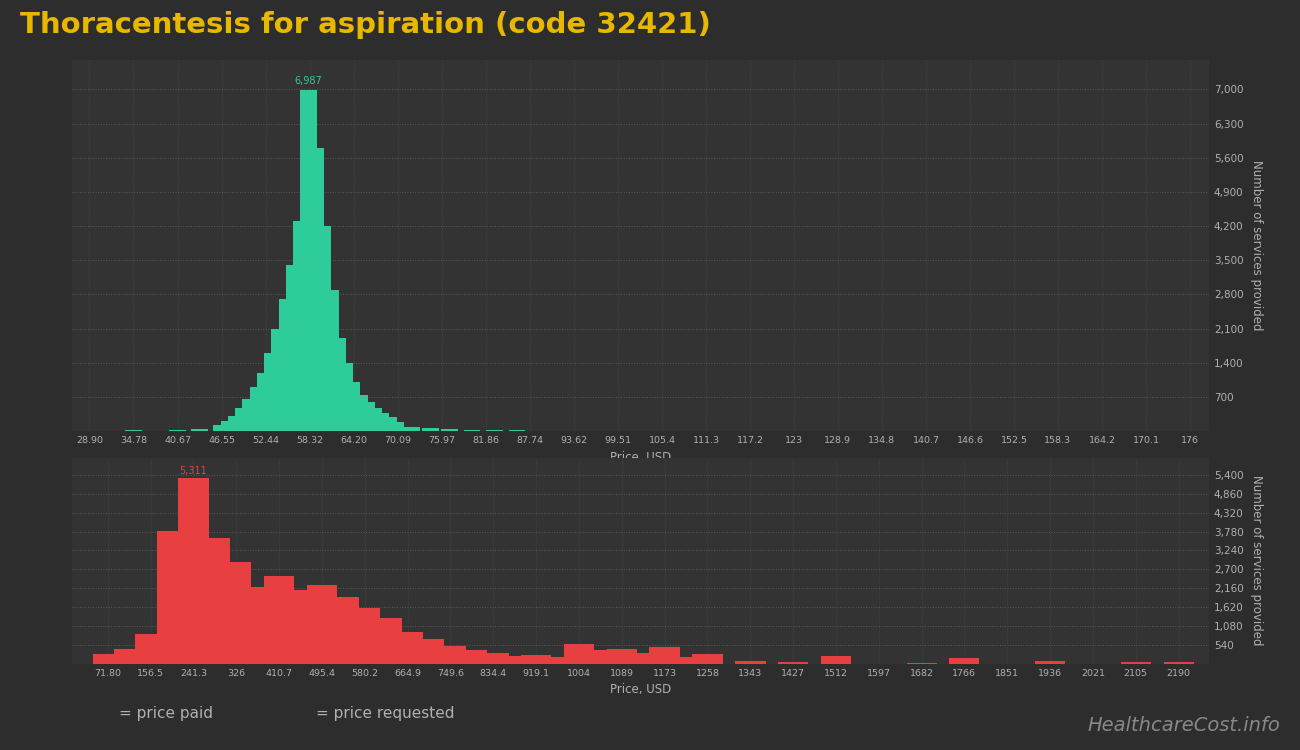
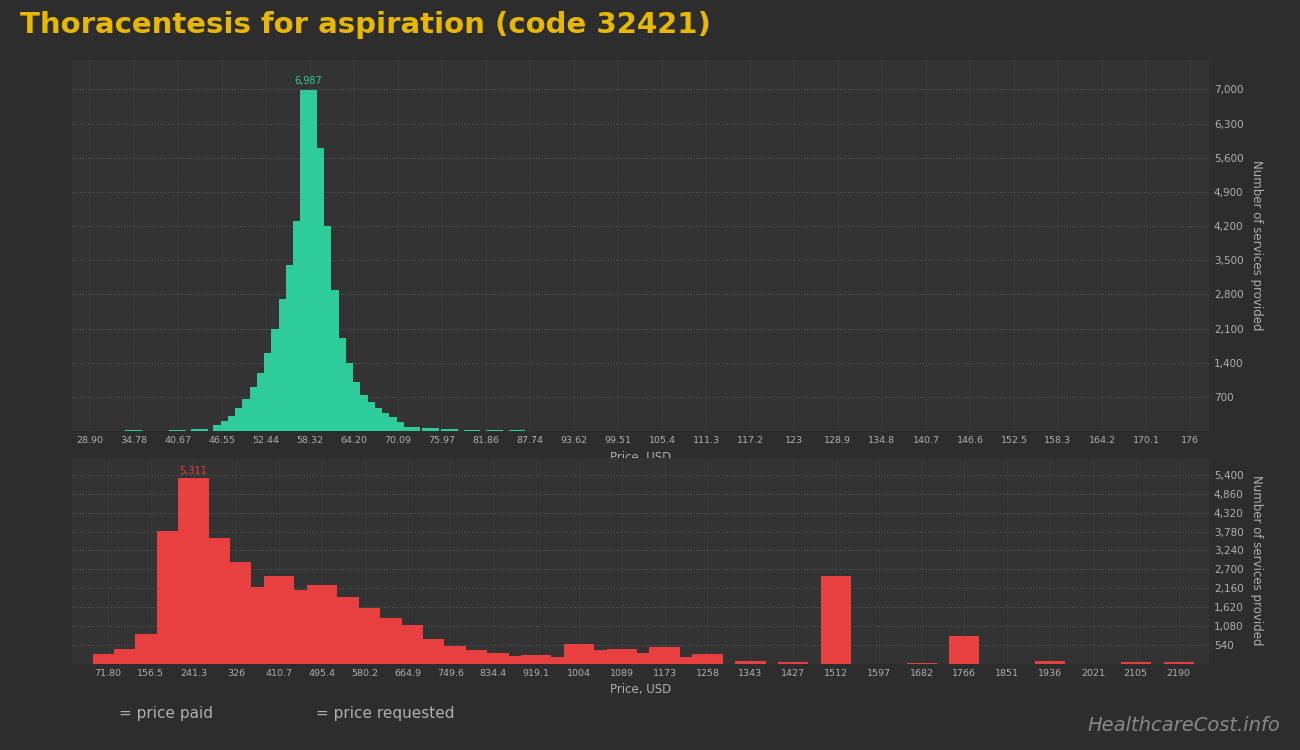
664.9: 900 -> 1,100
1512: 230 -> 2,500
1766: 160 -> 800
